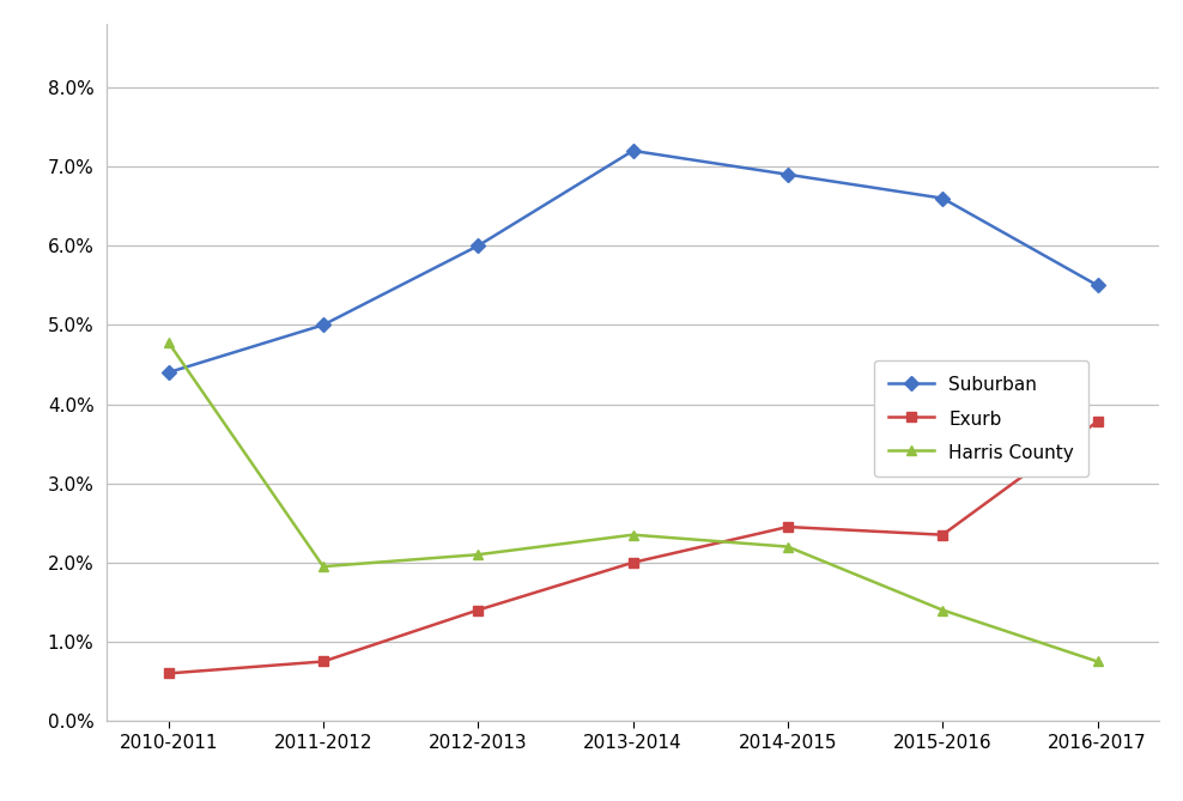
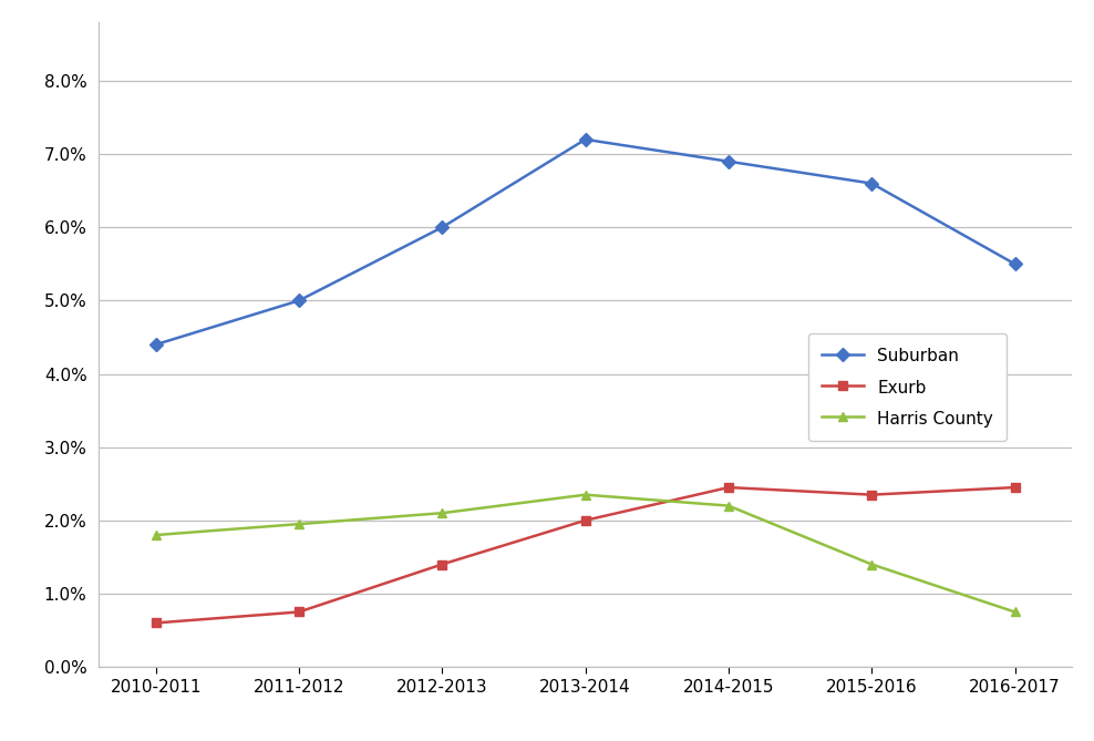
Harris County/2010-2011: 4.78% -> 1.80%
Exurb/2016-2017: 3.78% -> 2.45%
